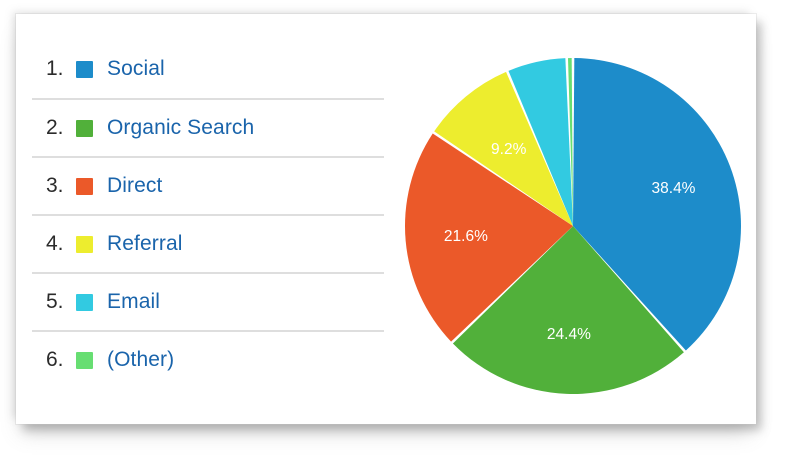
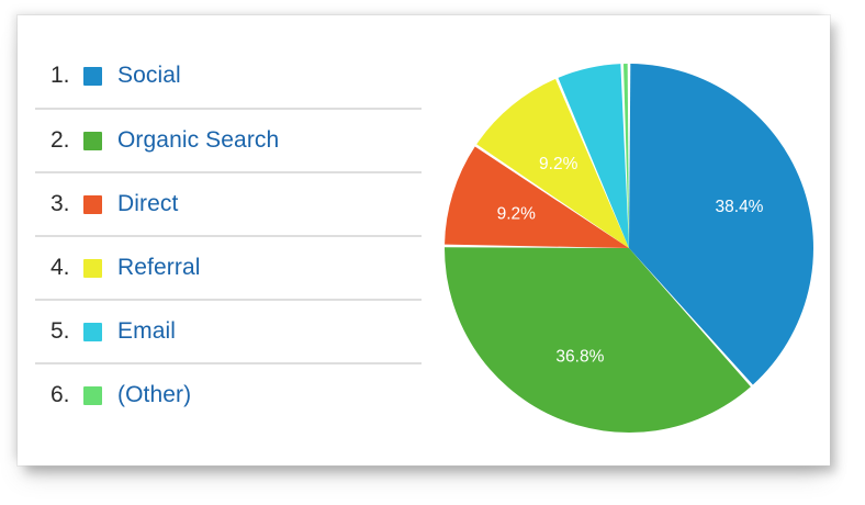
Organic Search: 24.4% -> 36.8%
Direct: 21.6% -> 9.2%
